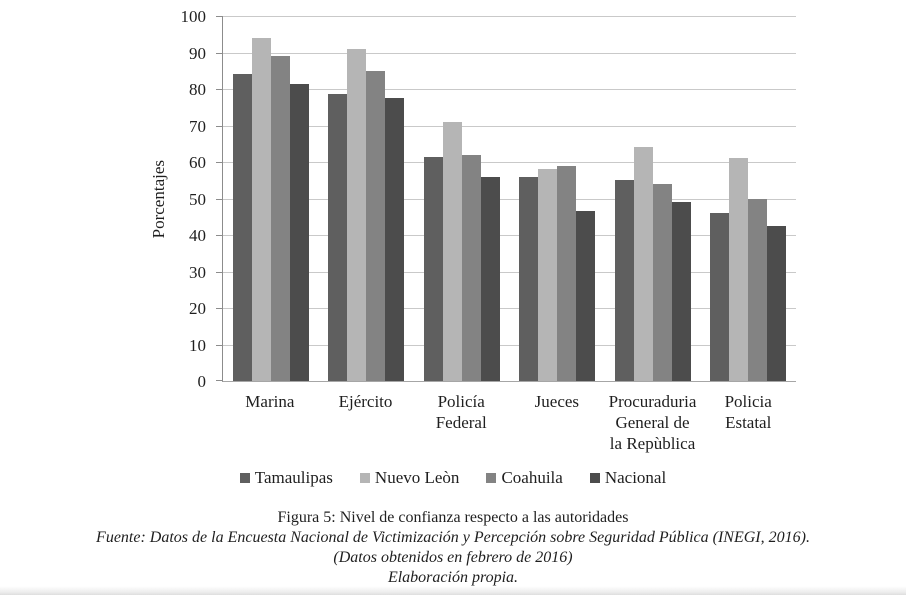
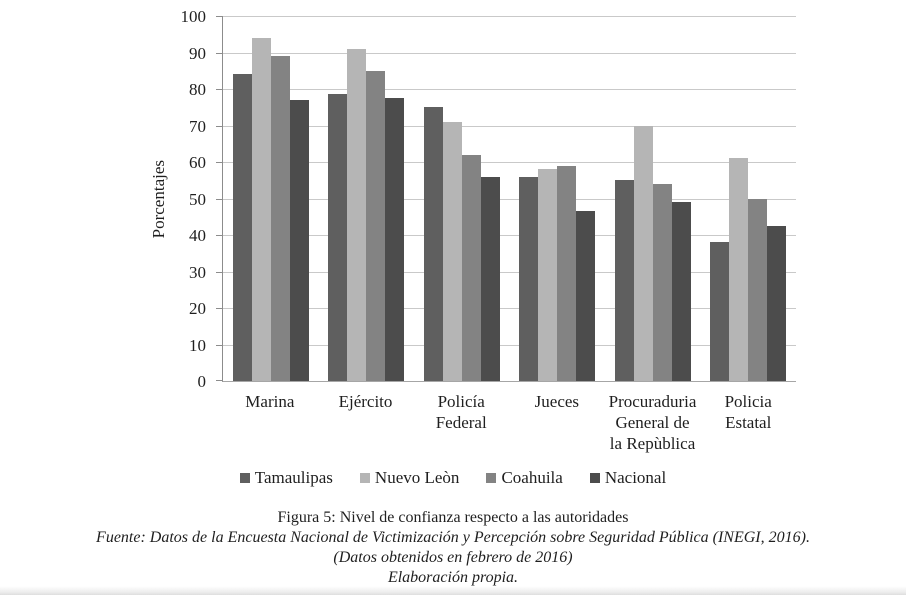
Nacional/Marina: 82 -> 77
Tamaulipas/Policía Federal: 62 -> 75
Nuevo Leòn/Procuraduria General de la Repùblica: 64 -> 70
Tamaulipas/Policia Estatal: 46 -> 38
